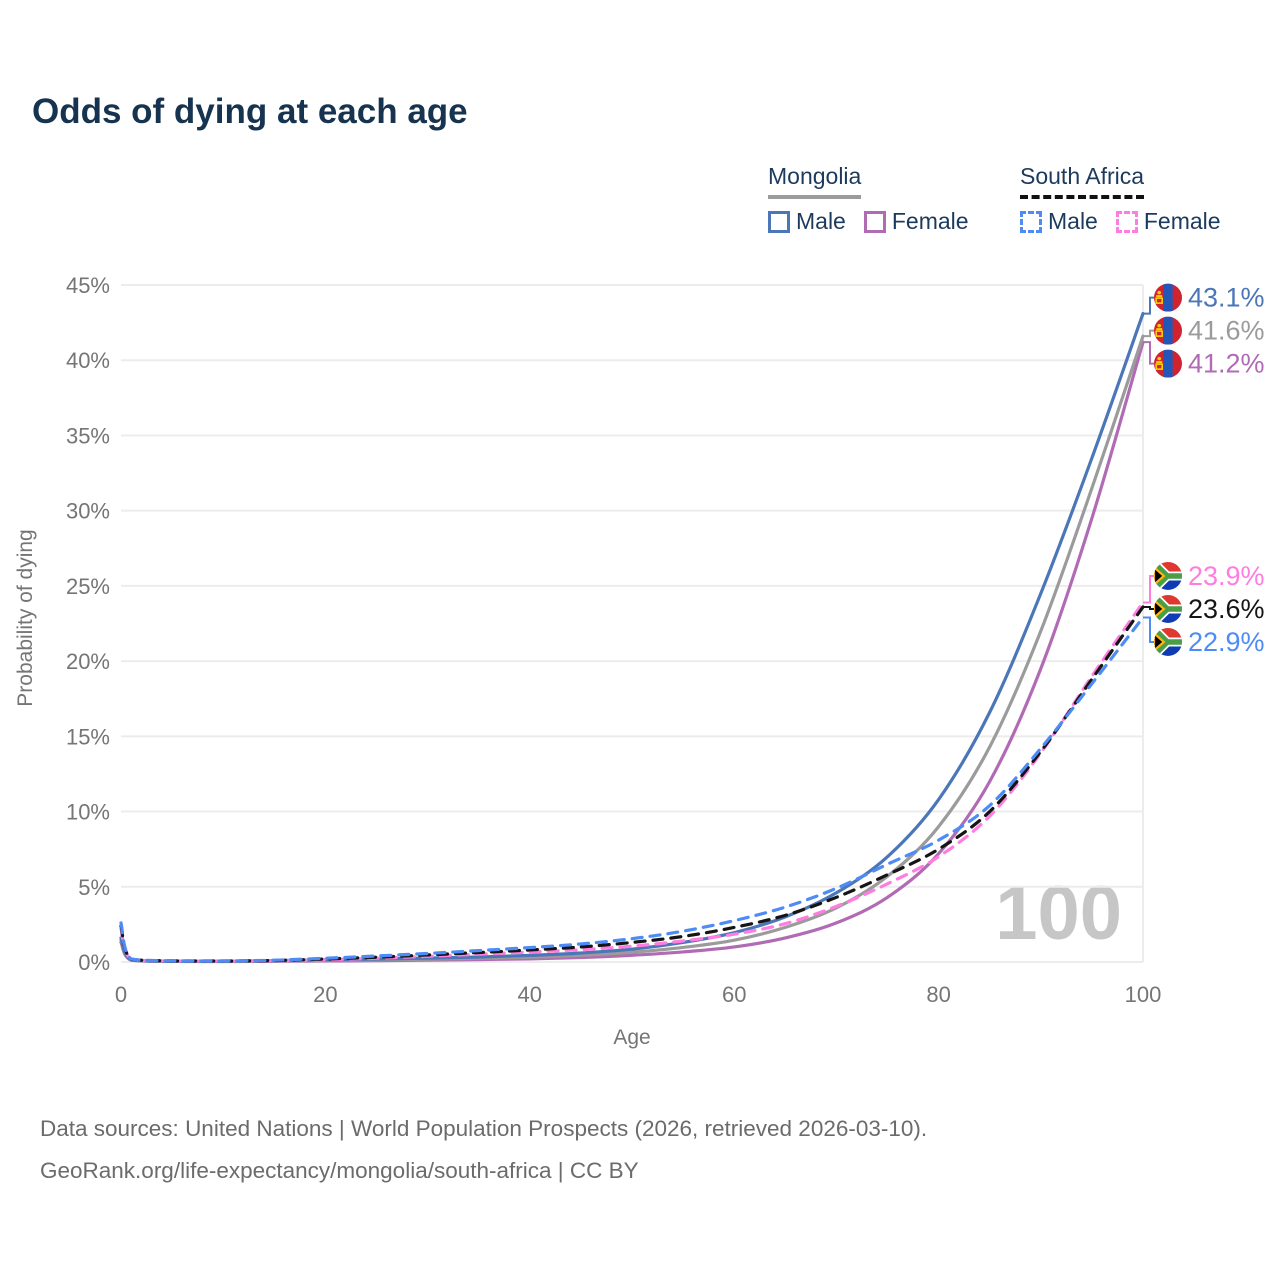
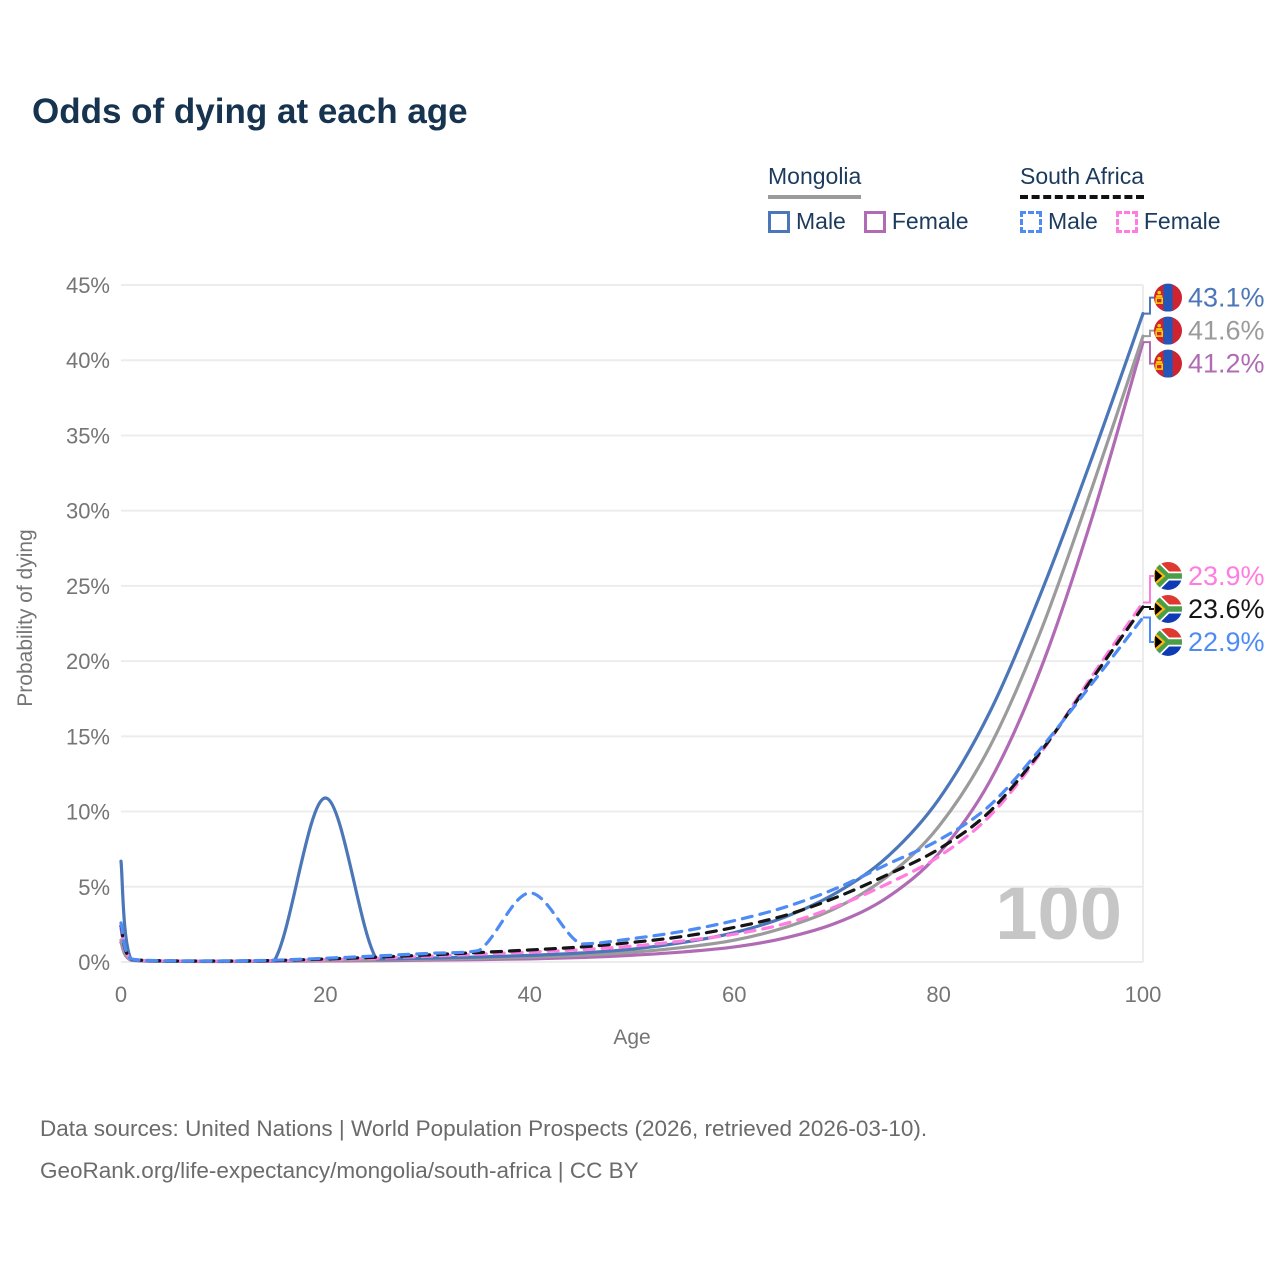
Mongolia Male/0: 1.6% -> 6.7%
Mongolia Male/20: 0.1% -> 10.9%
South Africa Male/40: 1.0% -> 4.6%
